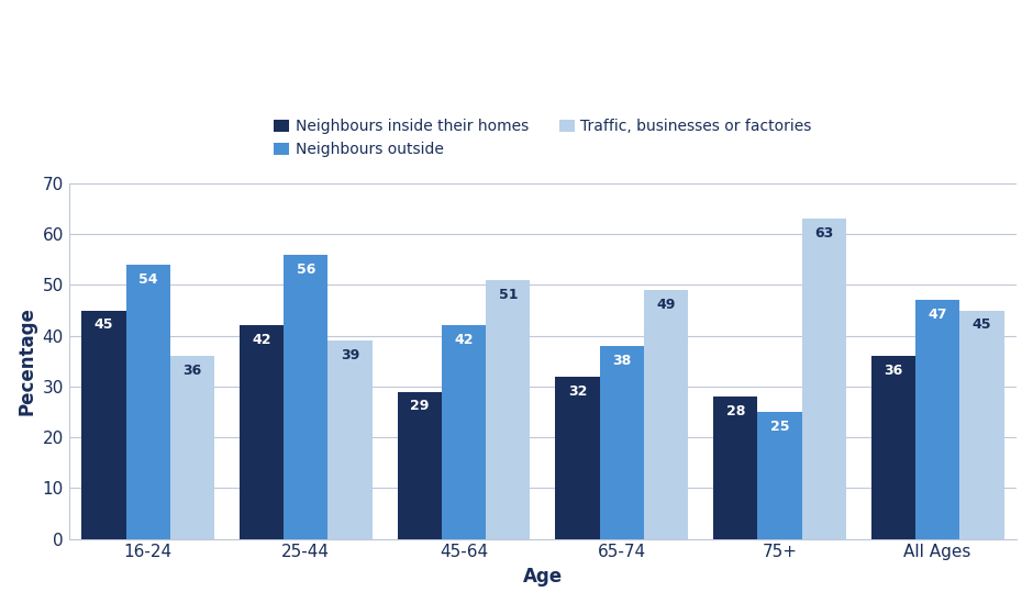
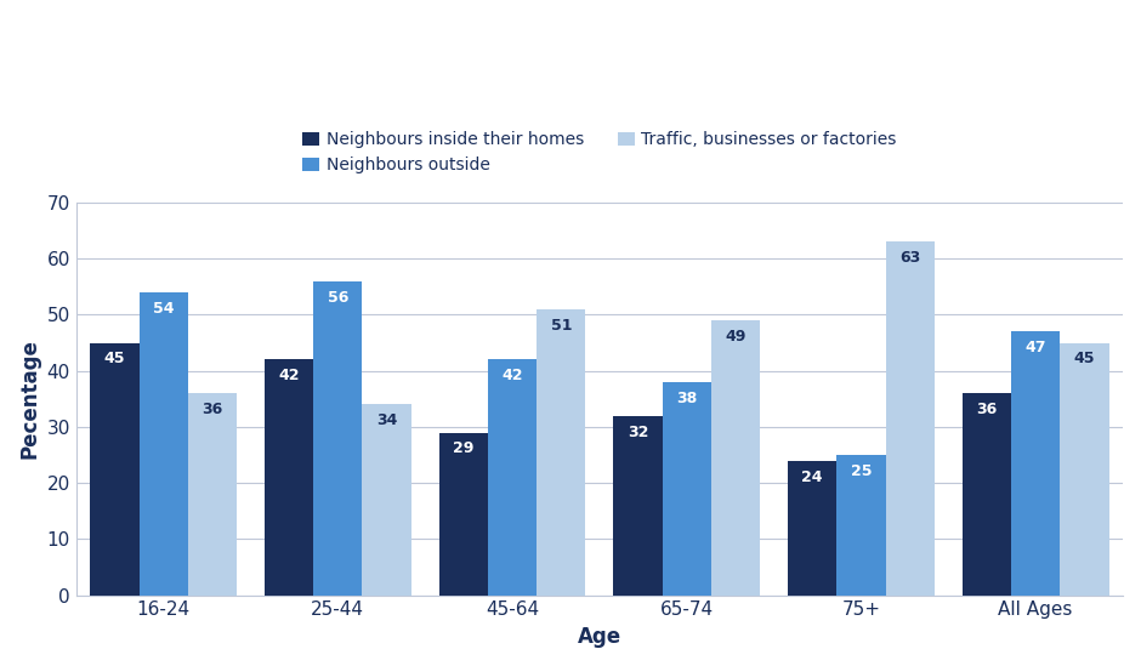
Traffic, businesses or factories/25-44: 39 -> 34
Neighbours inside their homes/75+: 28 -> 24
